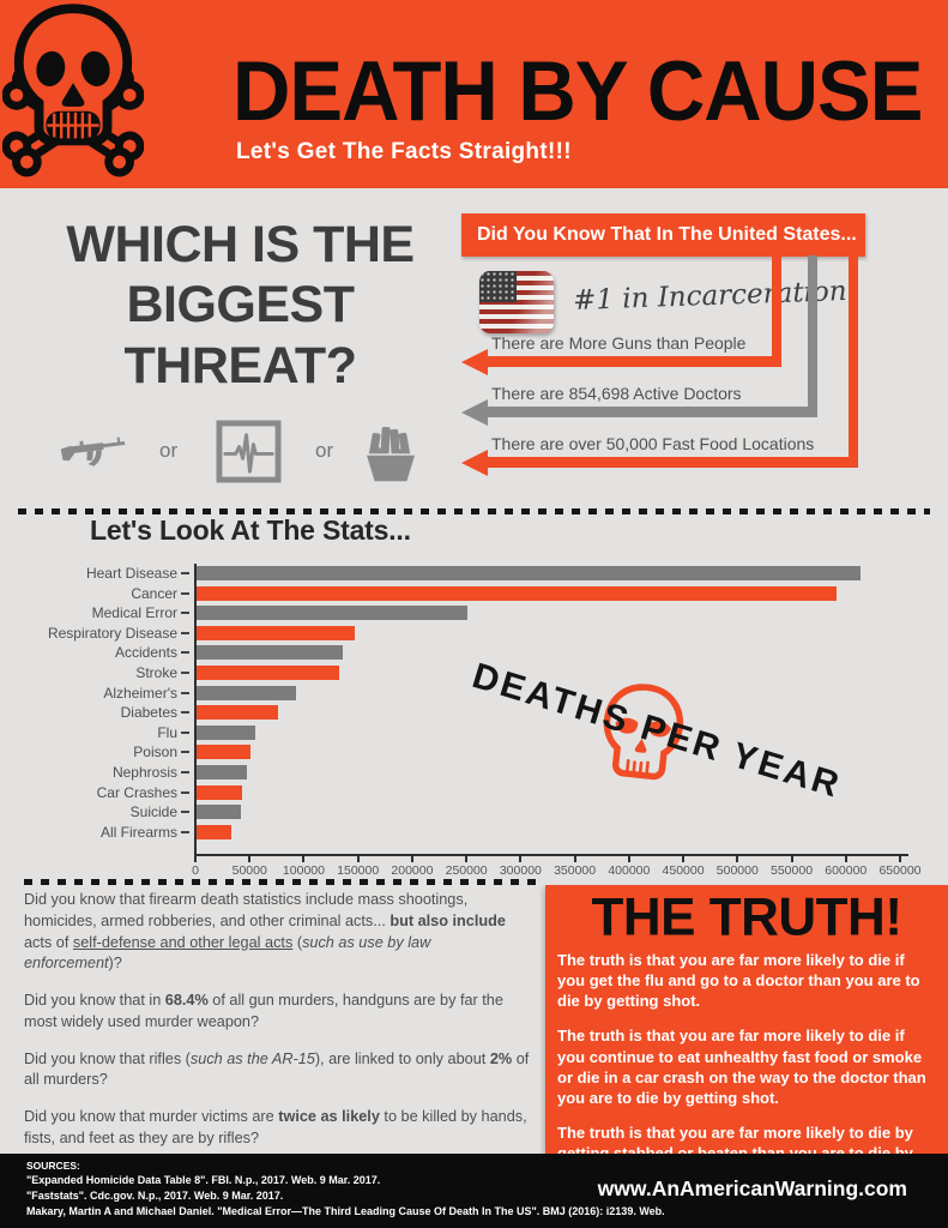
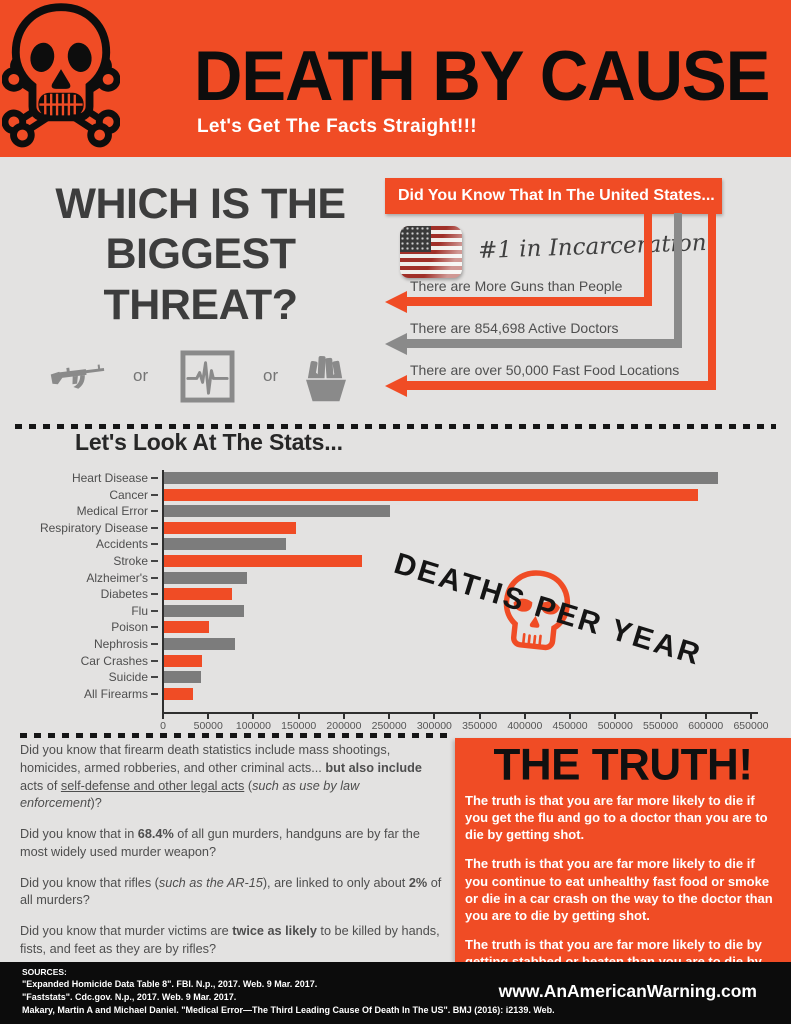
Stroke: 130000 -> 220000
Flu: 60000 -> 90000
Nephrosis: 50000 -> 80000
